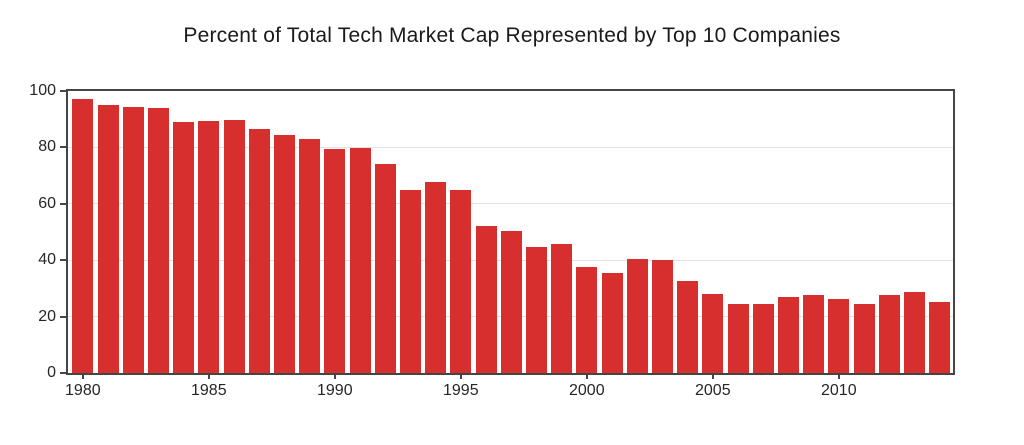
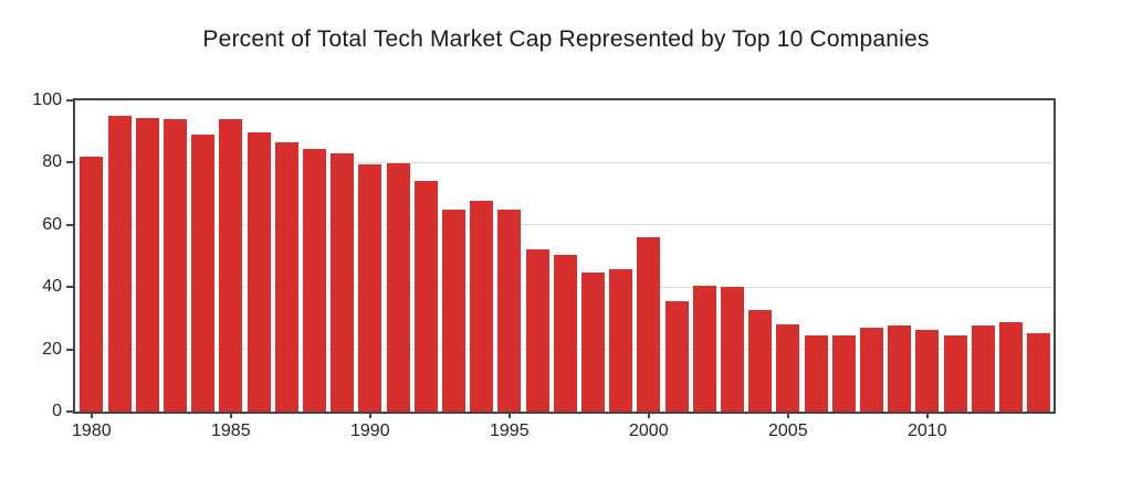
1980: 97 -> 82
1985: 89 -> 94
2000: 38 -> 56
